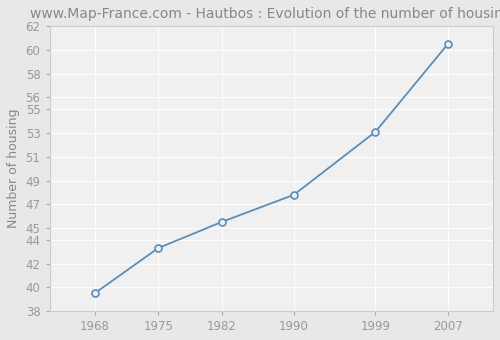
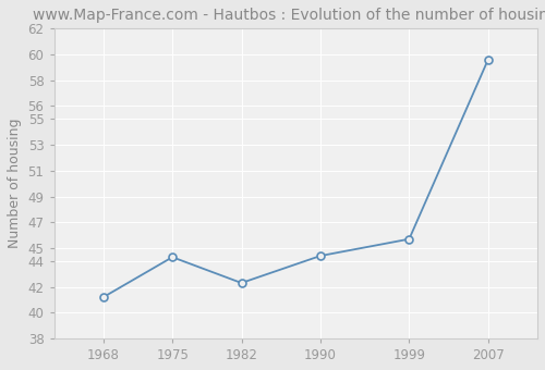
1968: 39.5 -> 41.2
1975: 43.3 -> 44.3
1982: 45.5 -> 42.3
1990: 47.8 -> 44.4
1999: 53.1 -> 45.7
2007: 60.5 -> 59.6
